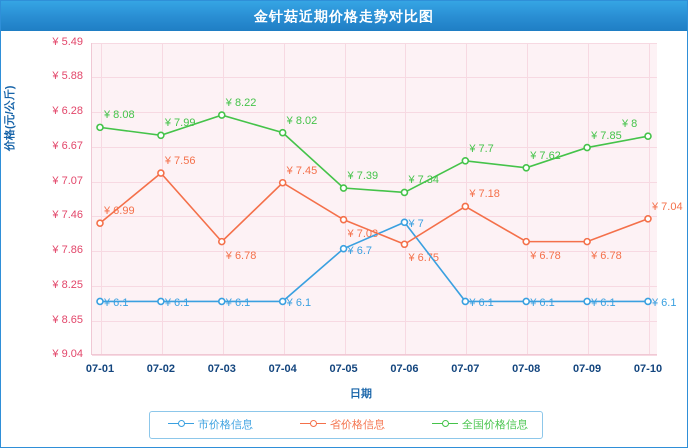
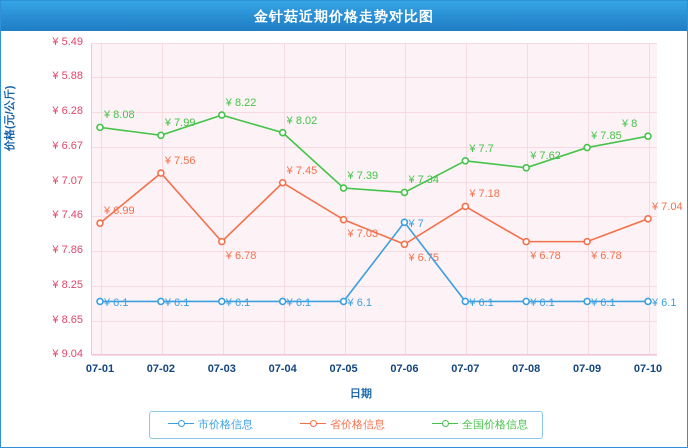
市价格信息/07-05: 6.7 -> 6.1
